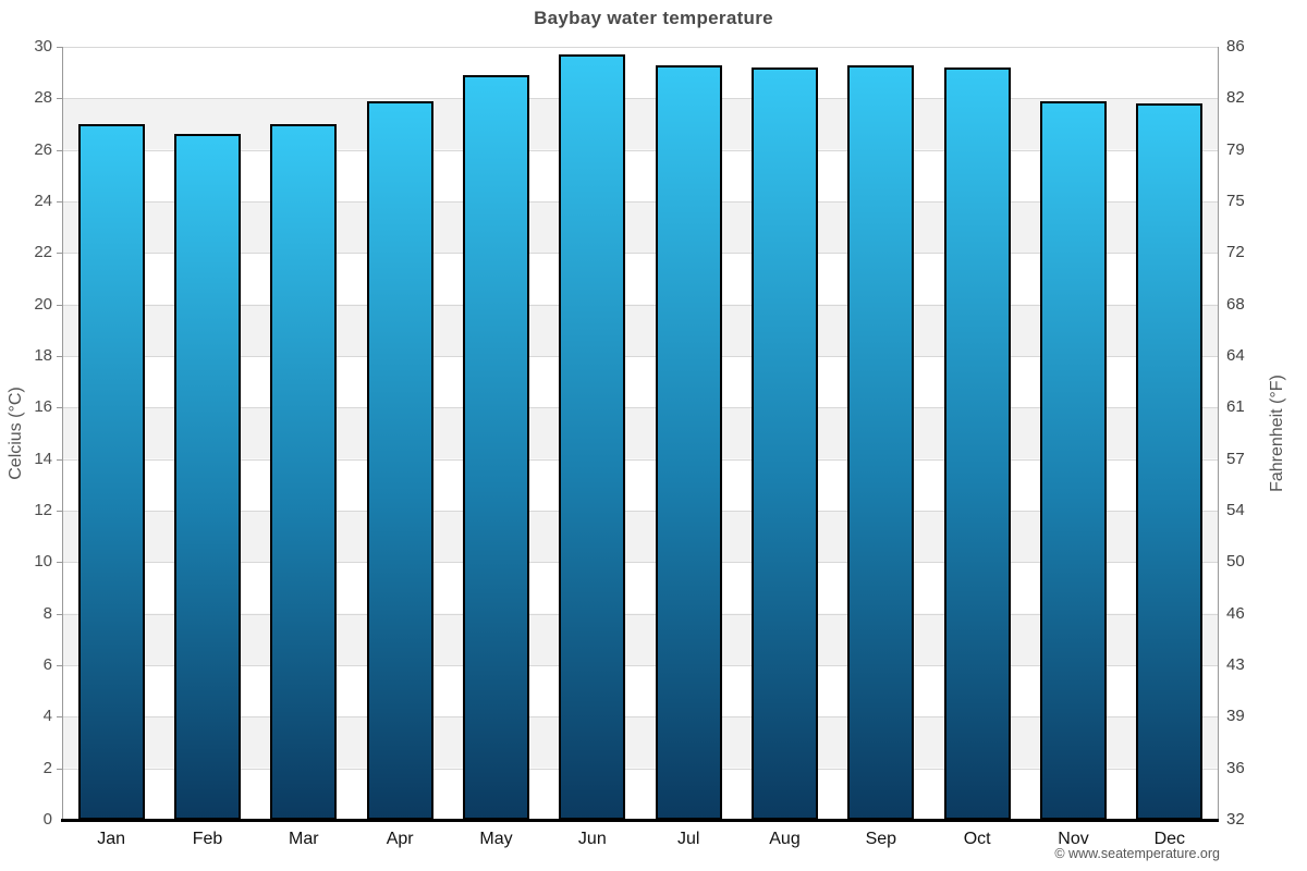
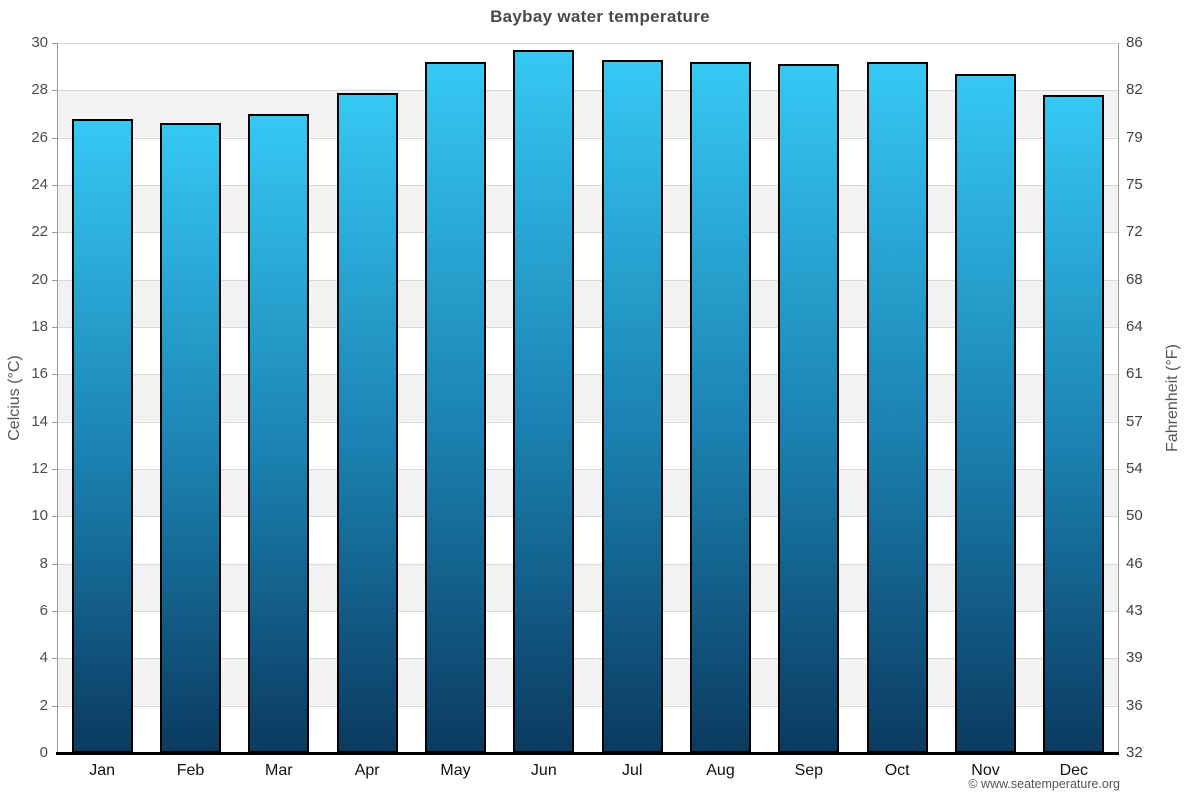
Jan: 27.0 -> 26.8
May: 28.9 -> 29.2
Sep: 29.3 -> 29.1
Nov: 27.9 -> 28.7
